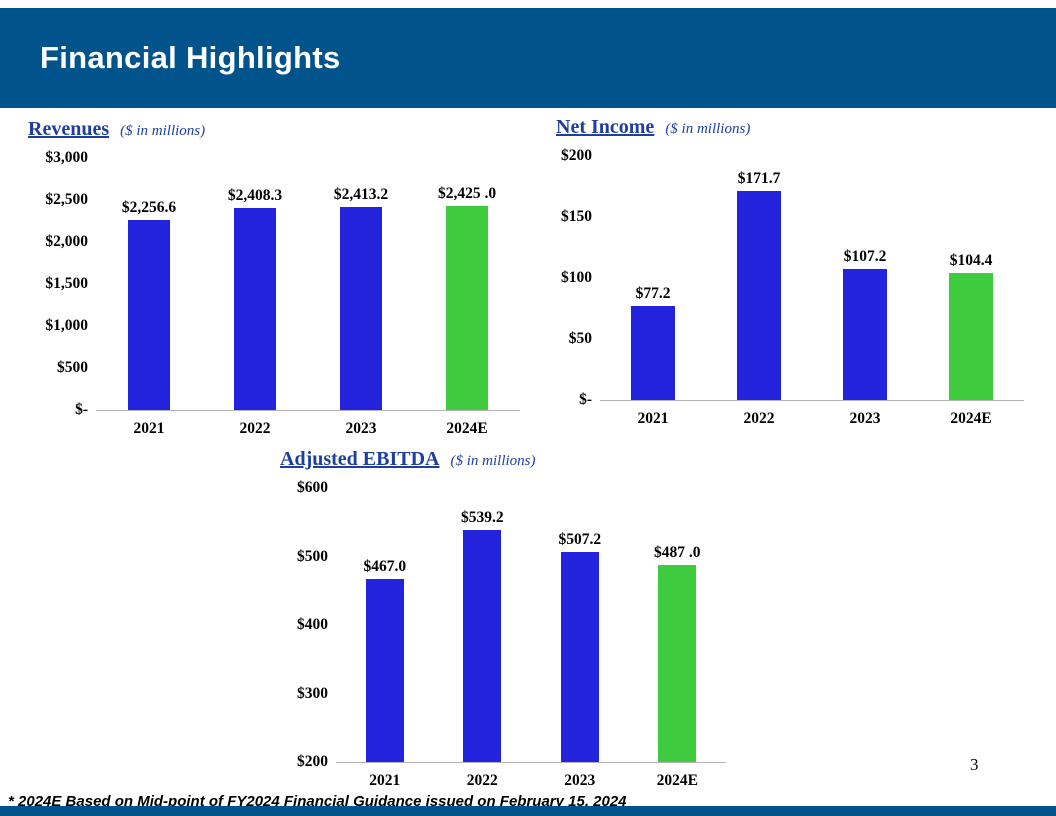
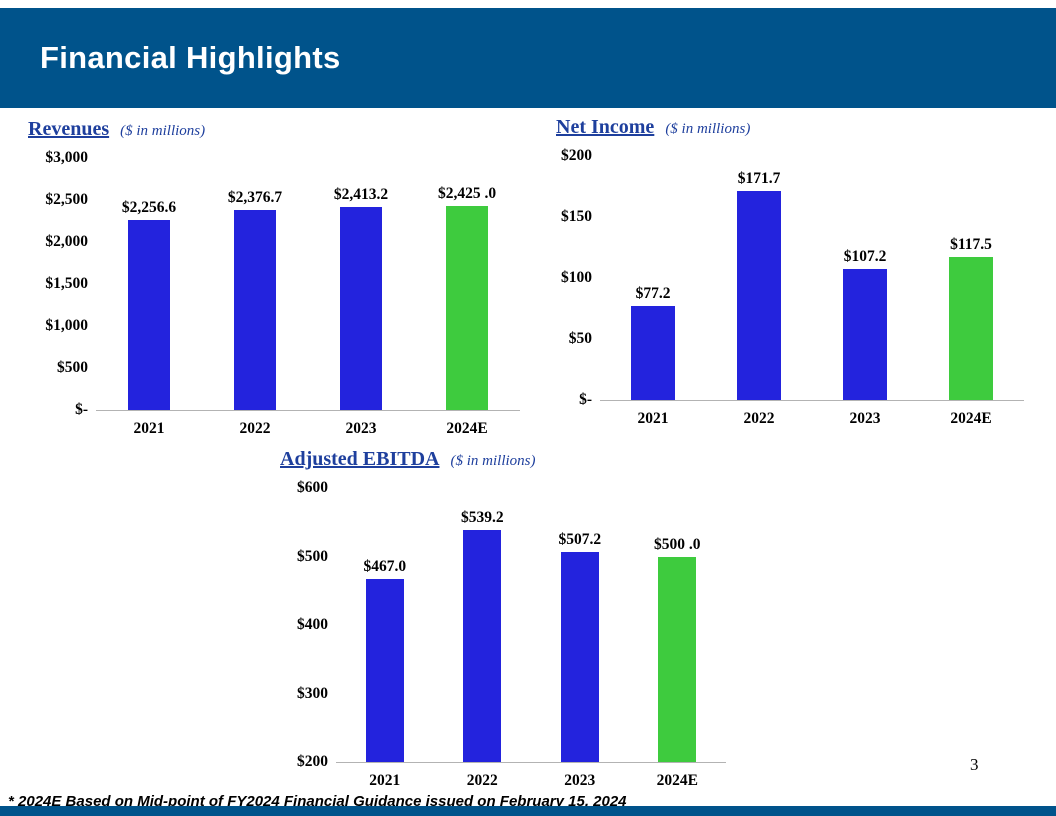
Revenues/2022: $2,408.3 -> $2,376.7
Net Income/2024E: $104.4 -> $117.5
Adjusted EBITDA/2024E: $487 -> $500
